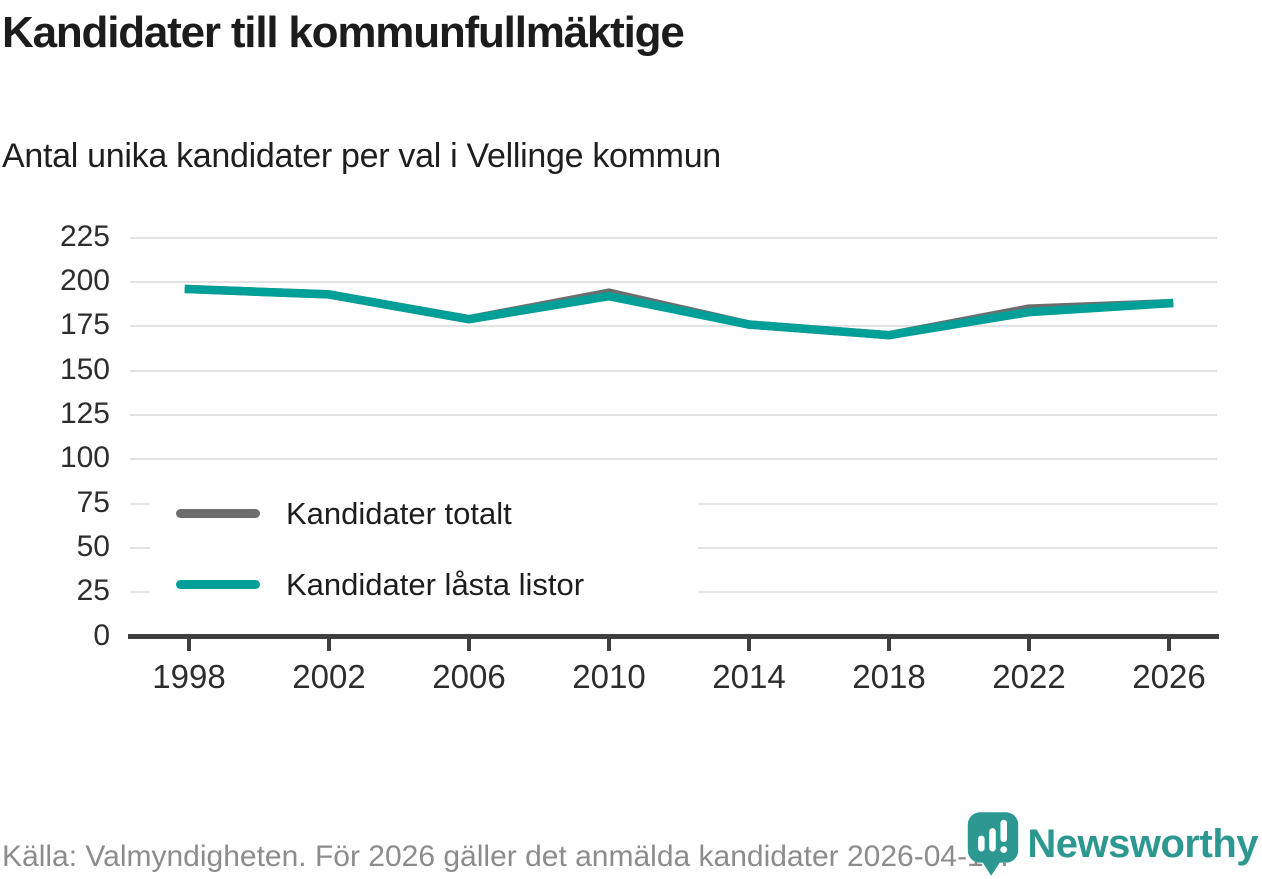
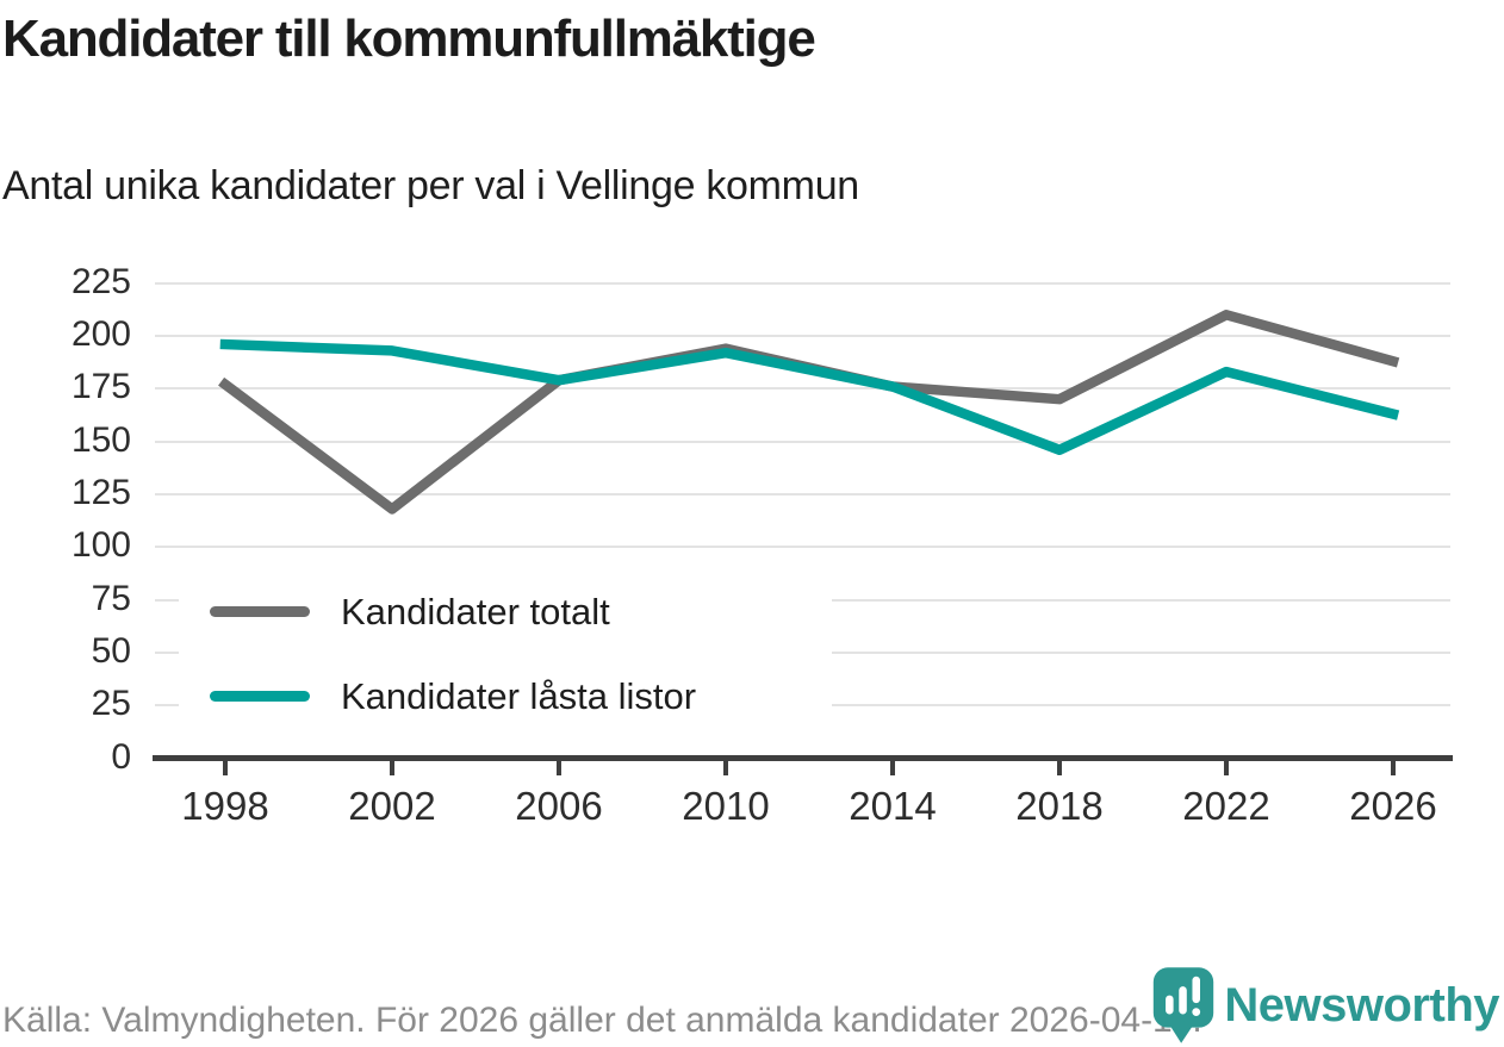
Kandidater totalt/1998: 196 -> 177
Kandidater totalt/2002: 193 -> 118
Kandidater låsta listor/2018: 170 -> 146
Kandidater totalt/2022: 185 -> 210
Kandidater låsta listor/2026: 188 -> 163
